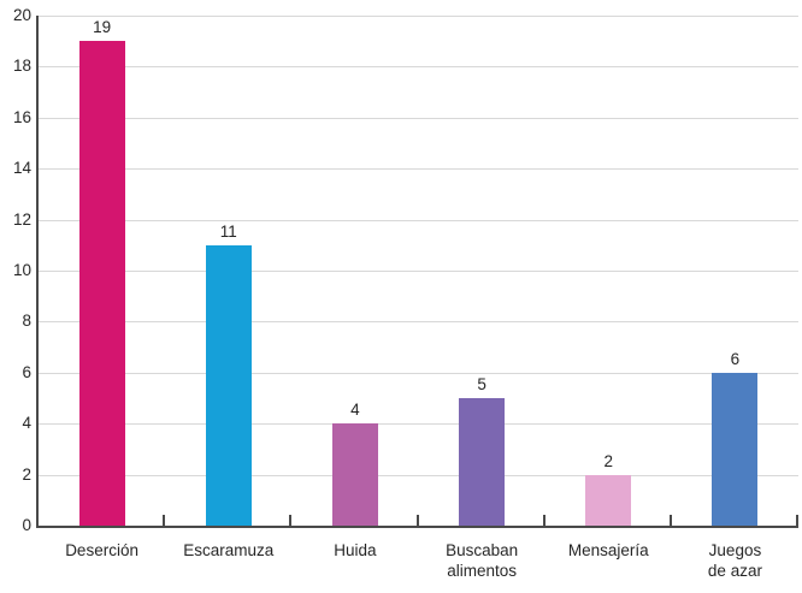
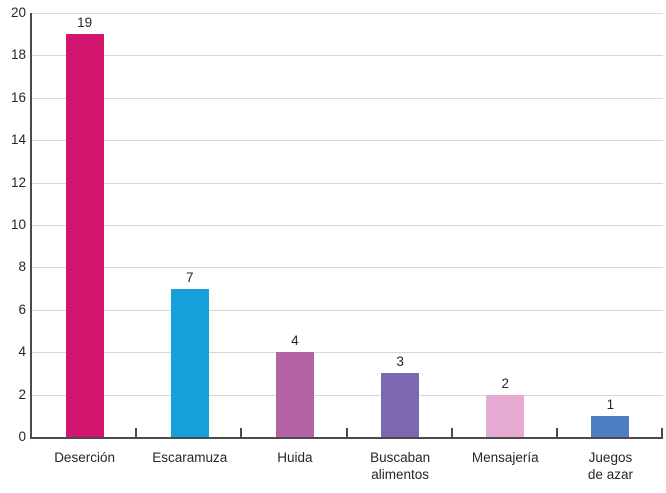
Escaramuza: 11 -> 7
Buscaban alimentos: 5 -> 3
Juegos de azar: 6 -> 1
